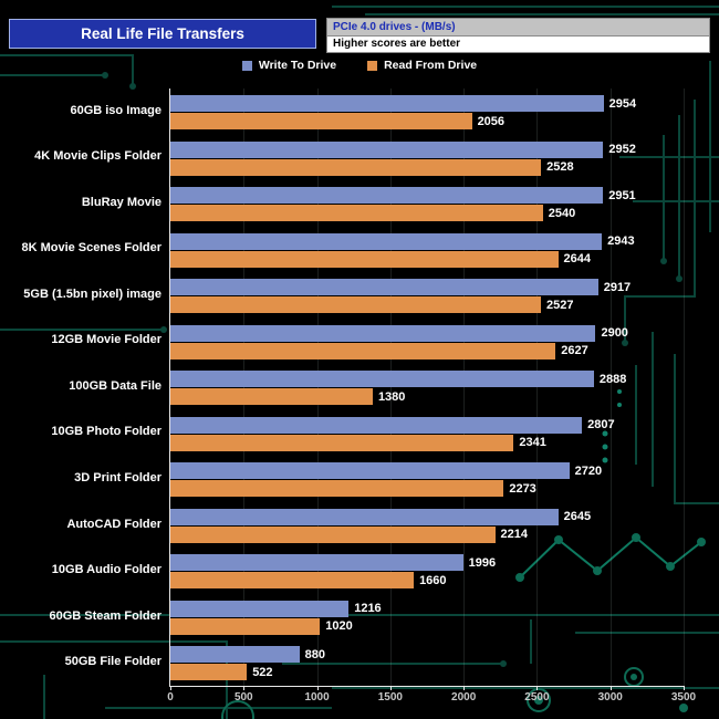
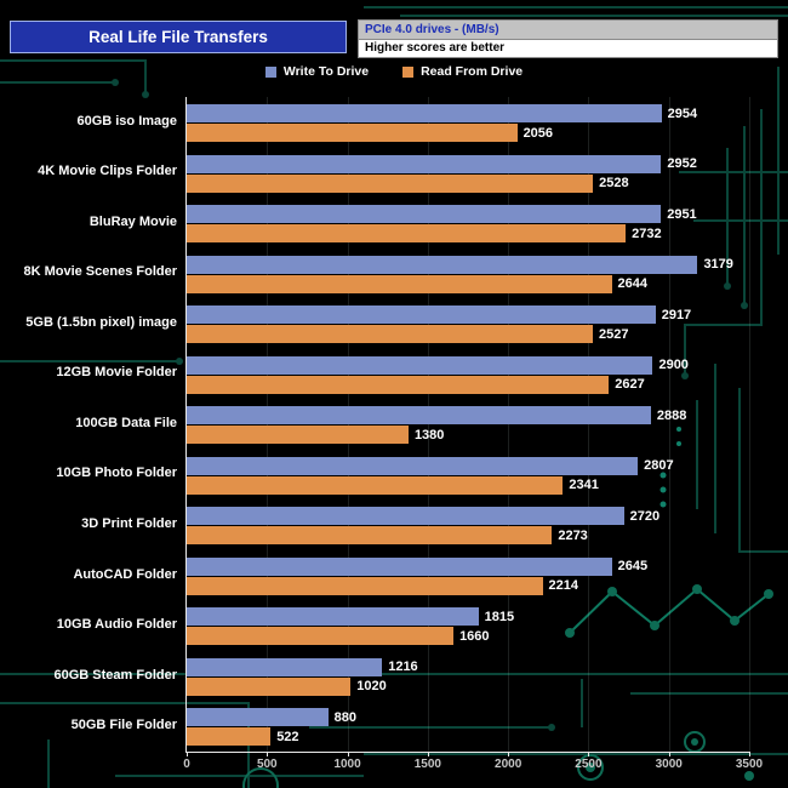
Read From Drive/BluRay Movie: 2540 -> 2732
Write To Drive/8K Movie Scenes Folder: 2943 -> 3179
Write To Drive/10GB Audio Folder: 1996 -> 1815
